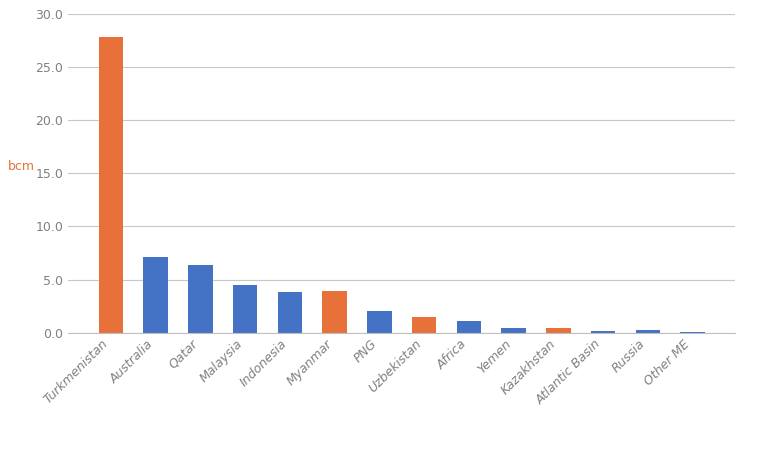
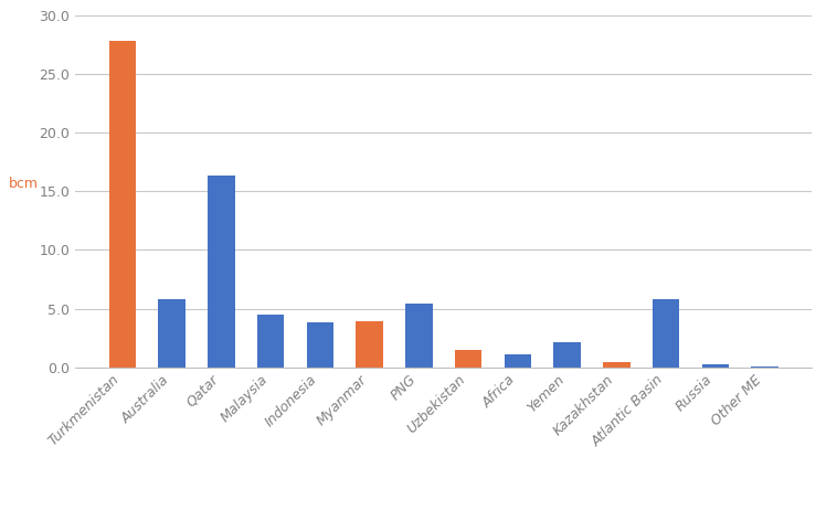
Australia: 7.1 -> 5.8
Qatar: 6.4 -> 16.3
PNG: 2.0 -> 5.4
Yemen: 0.4 -> 2.1
Atlantic Basin: 0.2 -> 5.8
